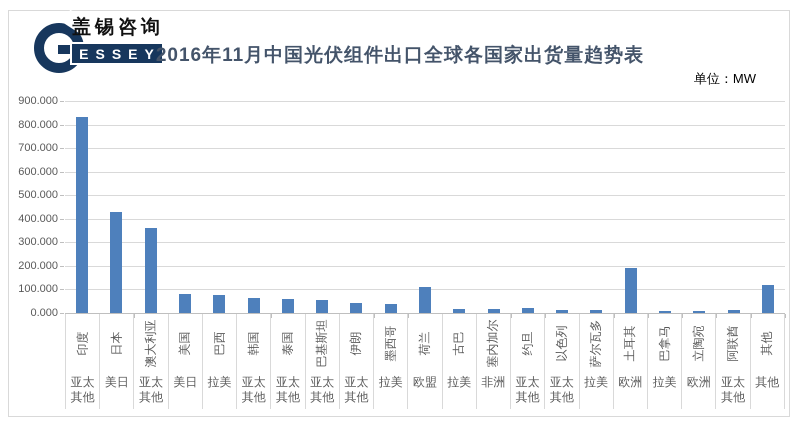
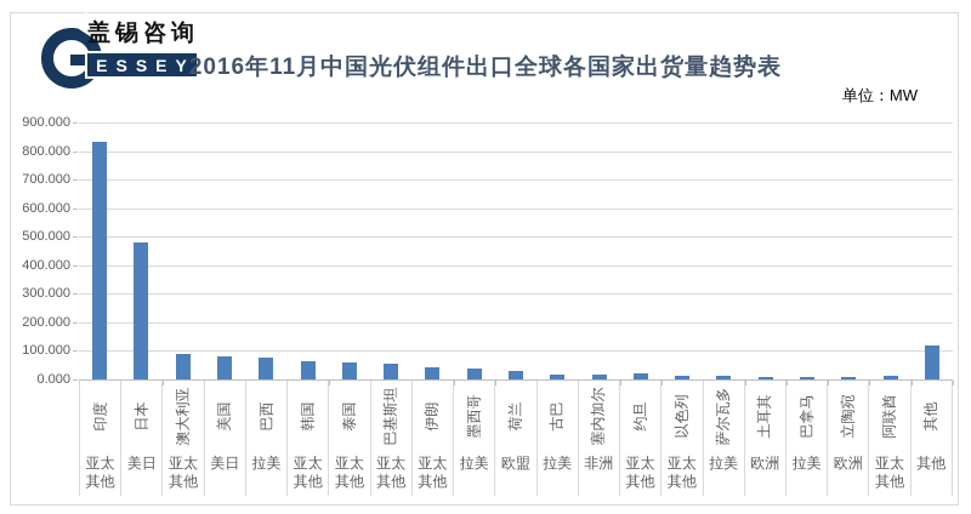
日本: 430 -> 480
澳大利亚: 360 -> 90
荷兰: 110 -> 30
土耳其: 190 -> 10
